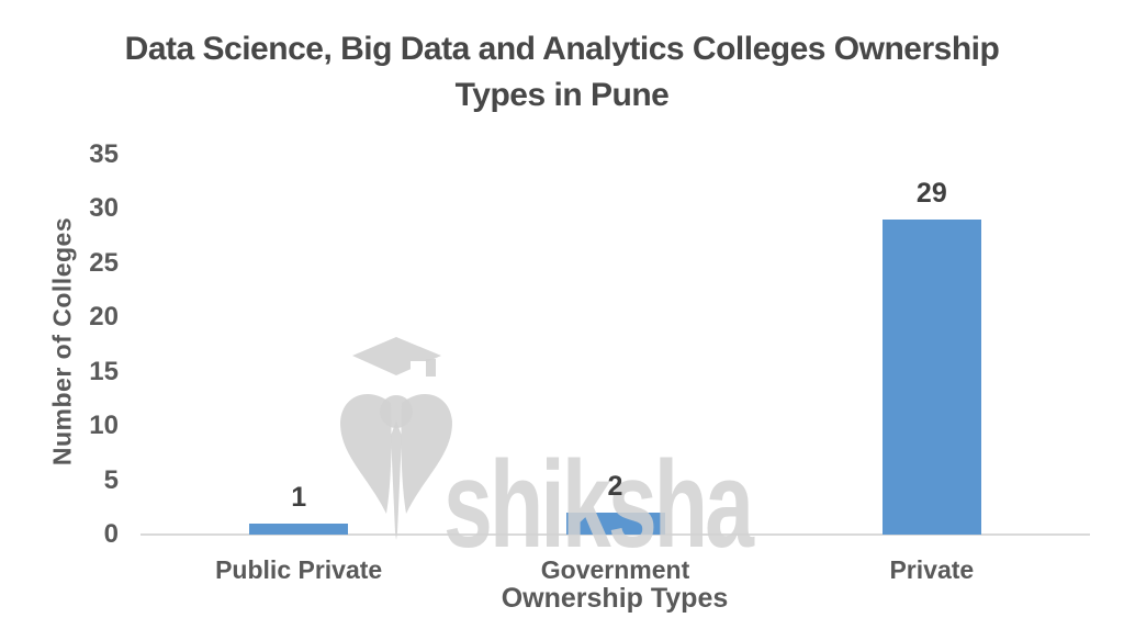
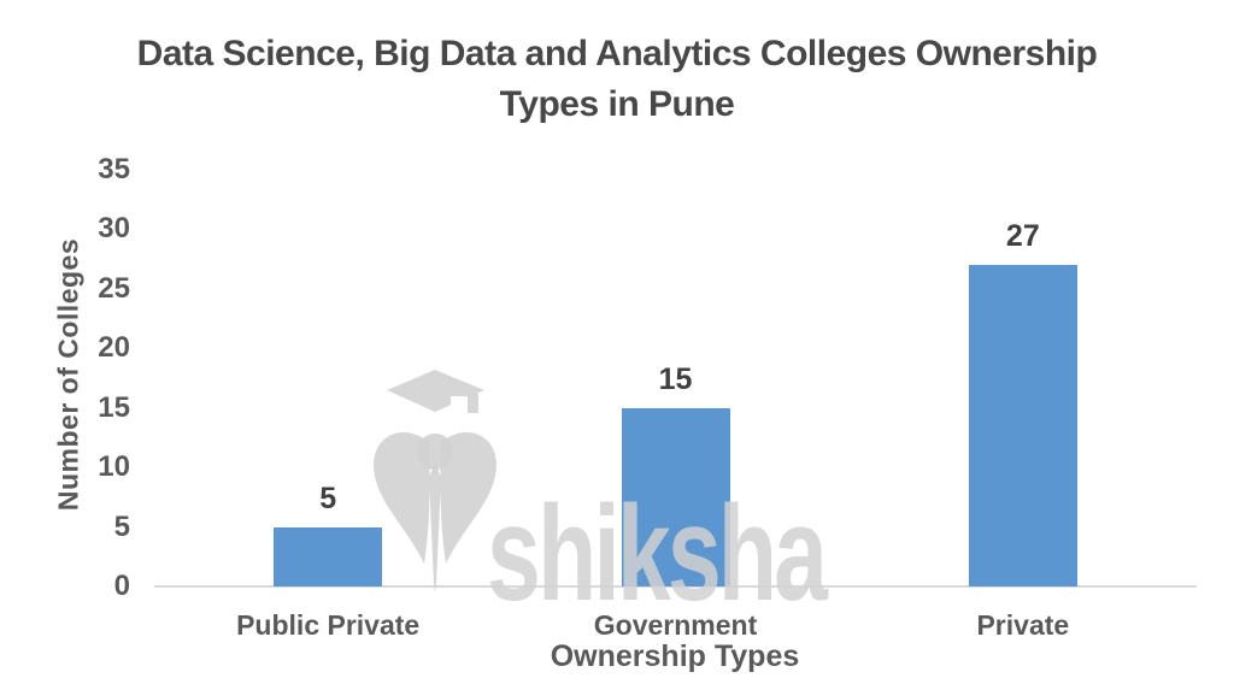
Public Private: 1 -> 5
Government: 2 -> 15
Private: 29 -> 27
